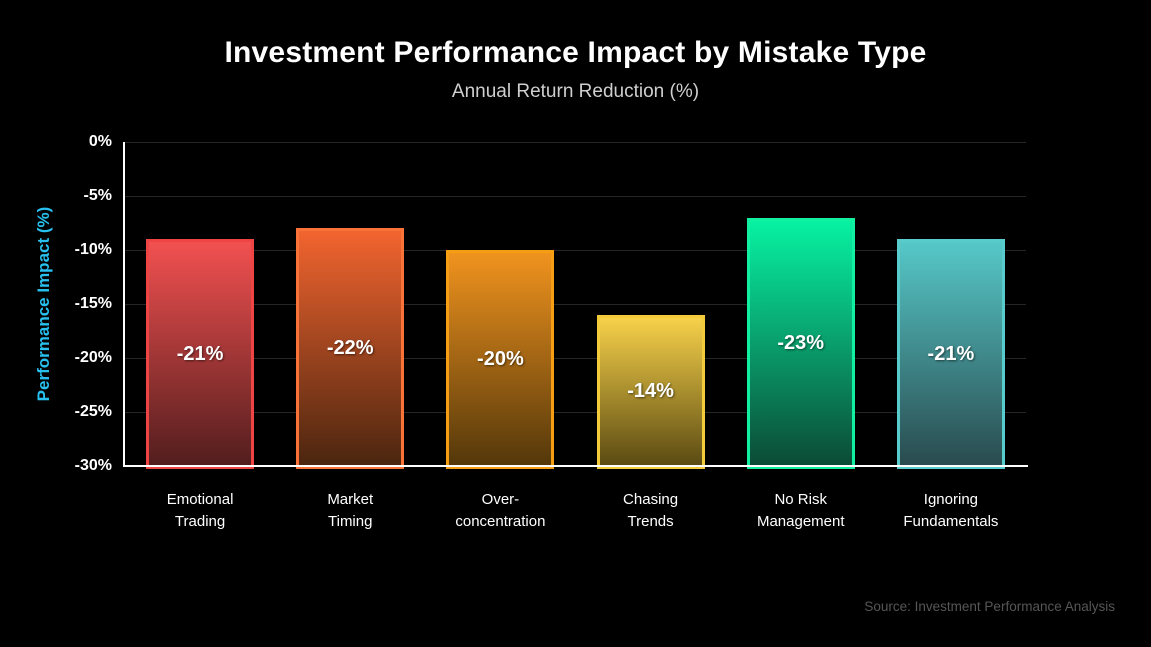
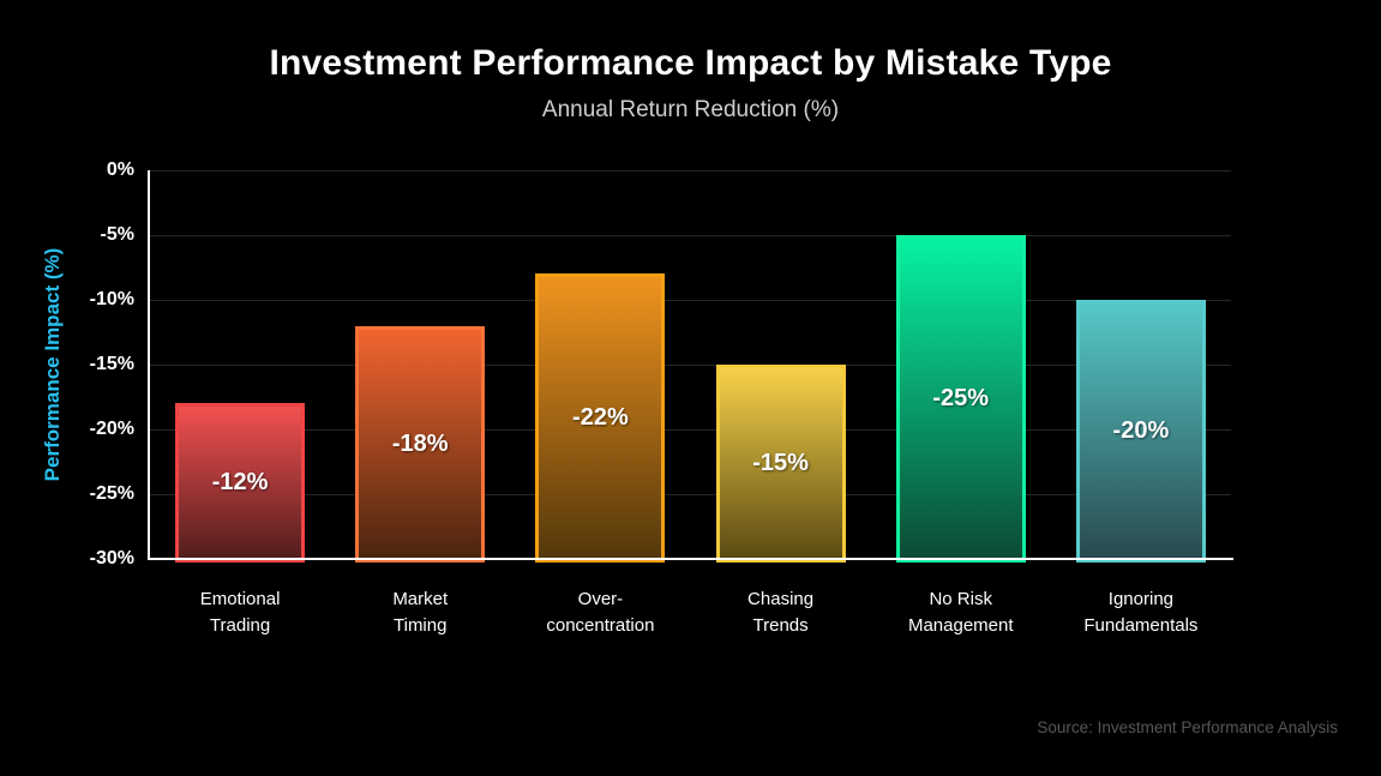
Emotional Trading: -21% -> -12%
Market Timing: -22% -> -18%
Over-concentration: -20% -> -22%
Chasing Trends: -14% -> -15%
No Risk Management: -23% -> -25%
Ignoring Fundamentals: -21% -> -20%
